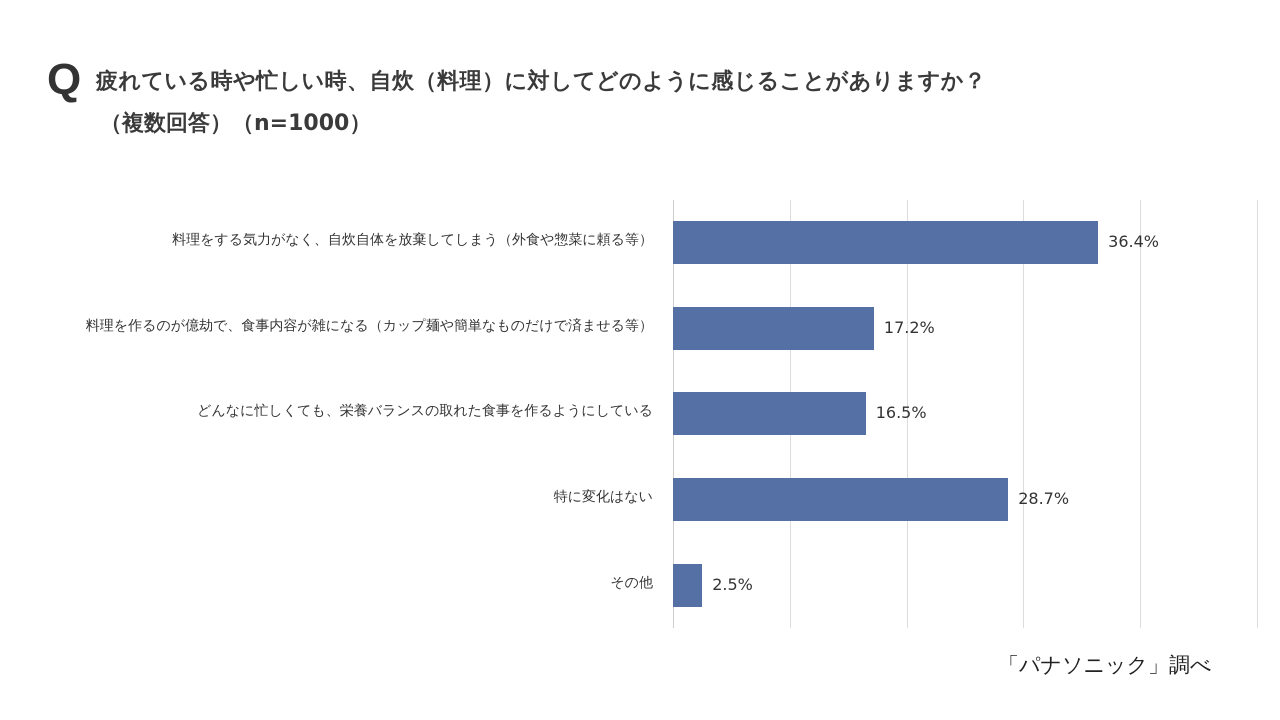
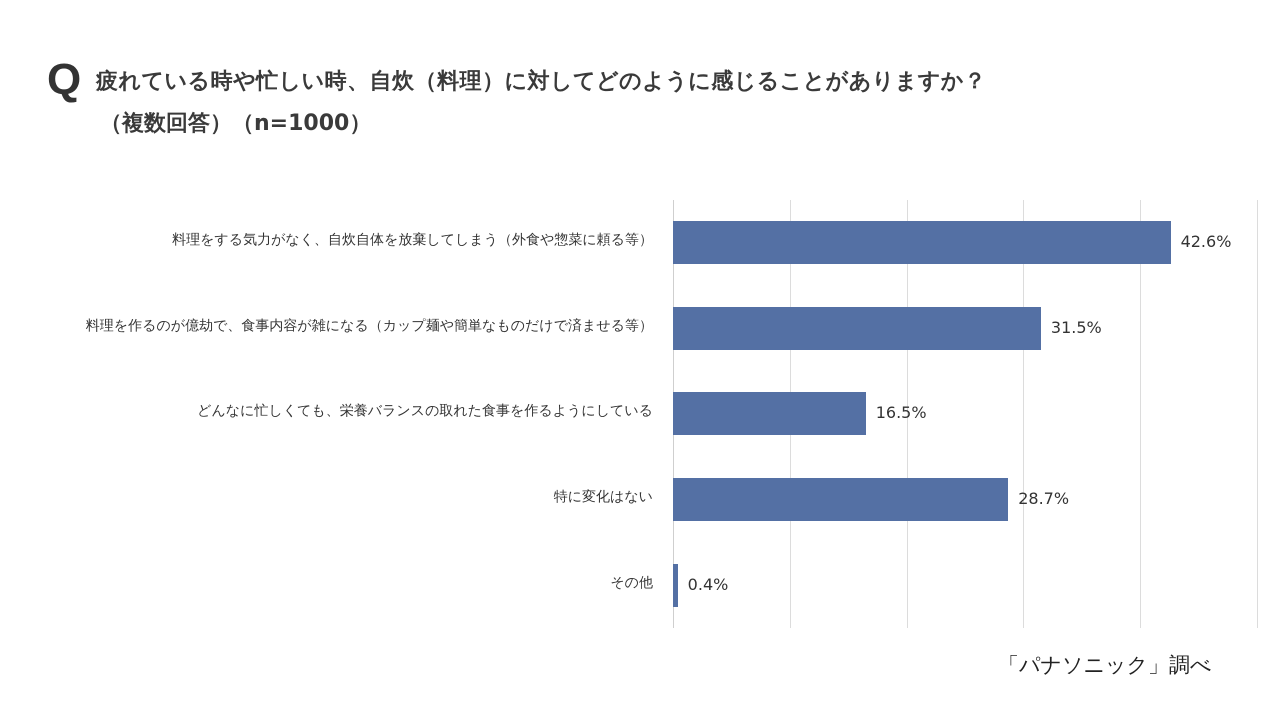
料理をする気力がなく、自炊自体を放棄してしまう（外食や惣菜に頼る等）: 36.4% -> 42.6%
料理を作るのが億劫で、食事内容が雑になる（カップ麺や簡単なものだけで済ませる等）: 17.2% -> 31.5%
その他: 2.5% -> 0.4%
